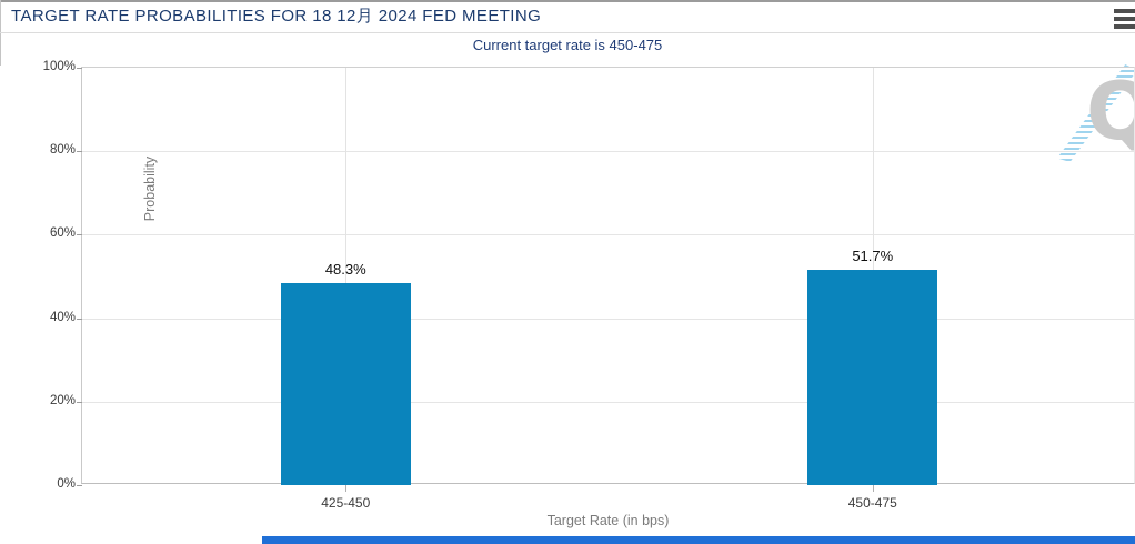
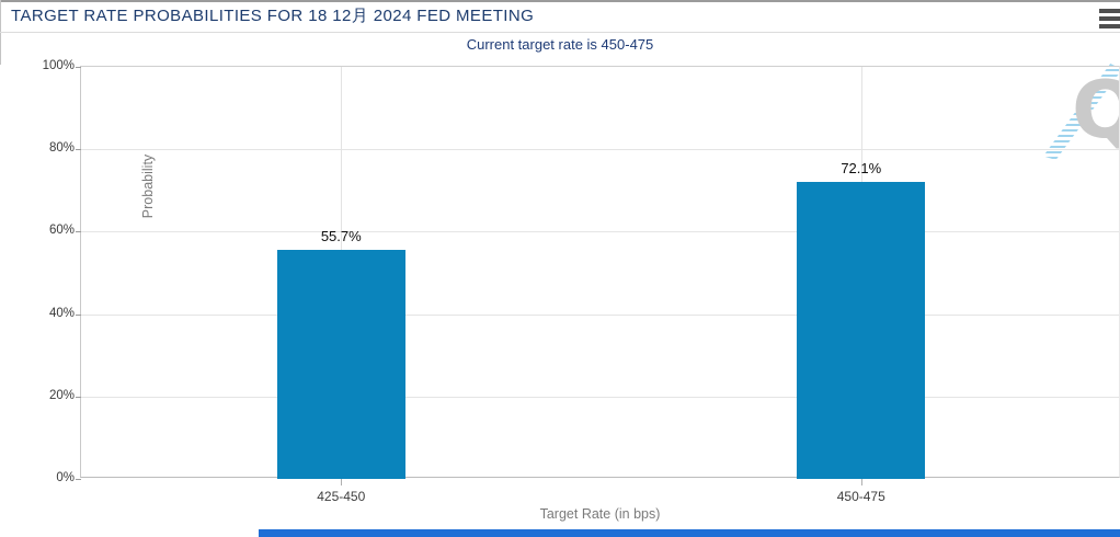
425-450: 48.3% -> 55.7%
450-475: 51.7% -> 72.1%
